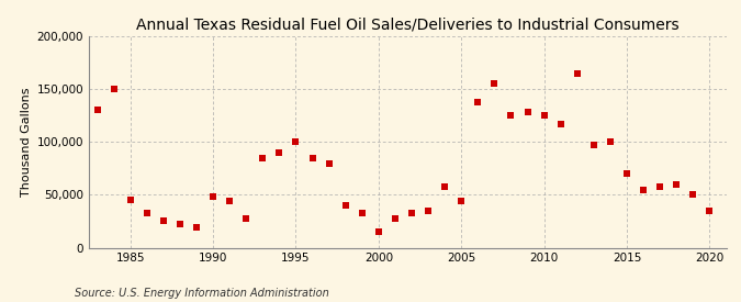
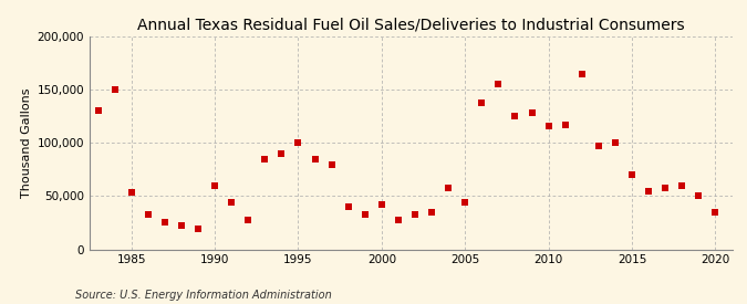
1985: 45,000 -> 54,000
1990: 48,000 -> 60,000
2000: 15,000 -> 42,000
2010: 125,000 -> 116,000
